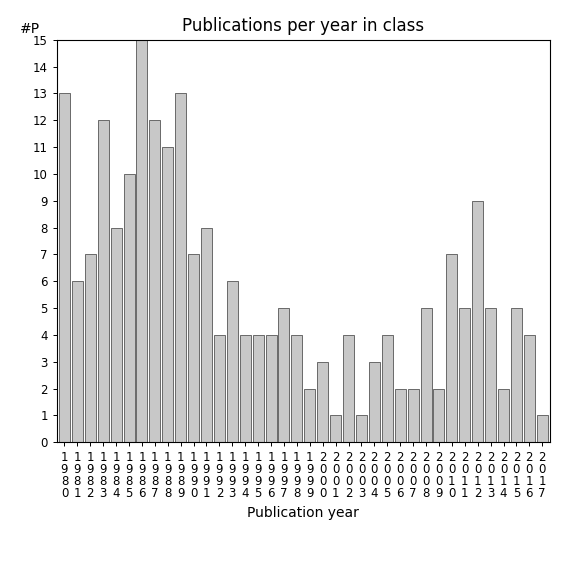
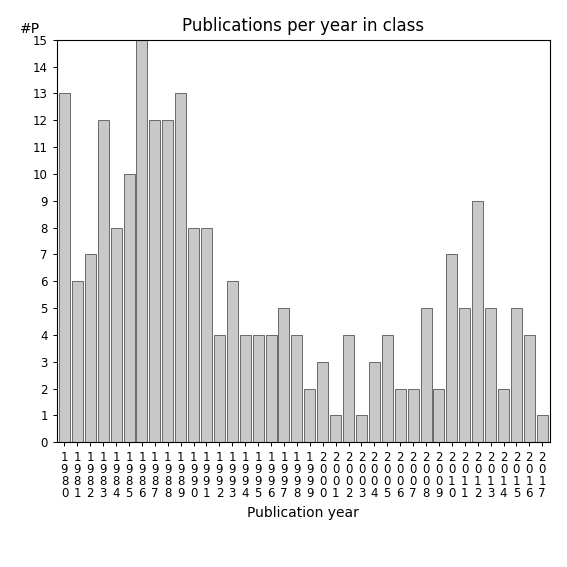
1 9 8 8: 11 -> 12
1 9 9 0: 7 -> 8
